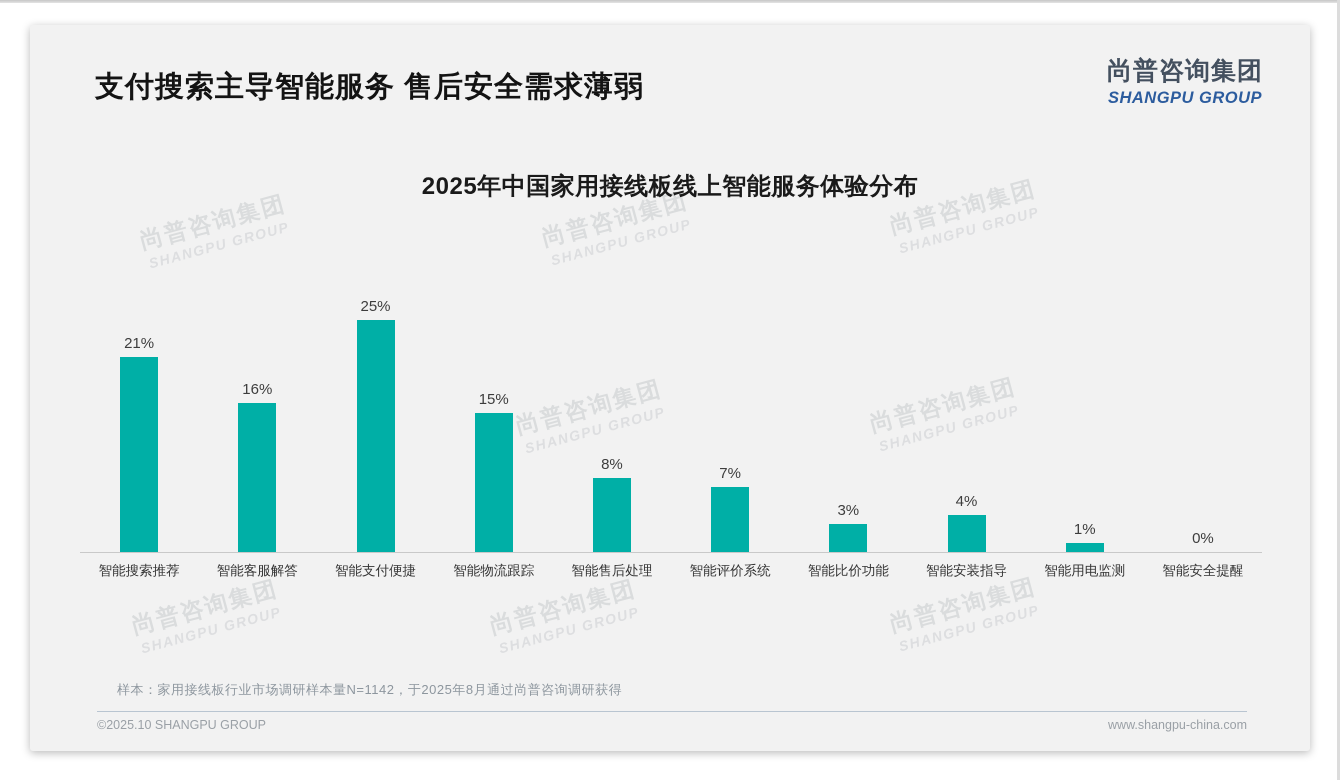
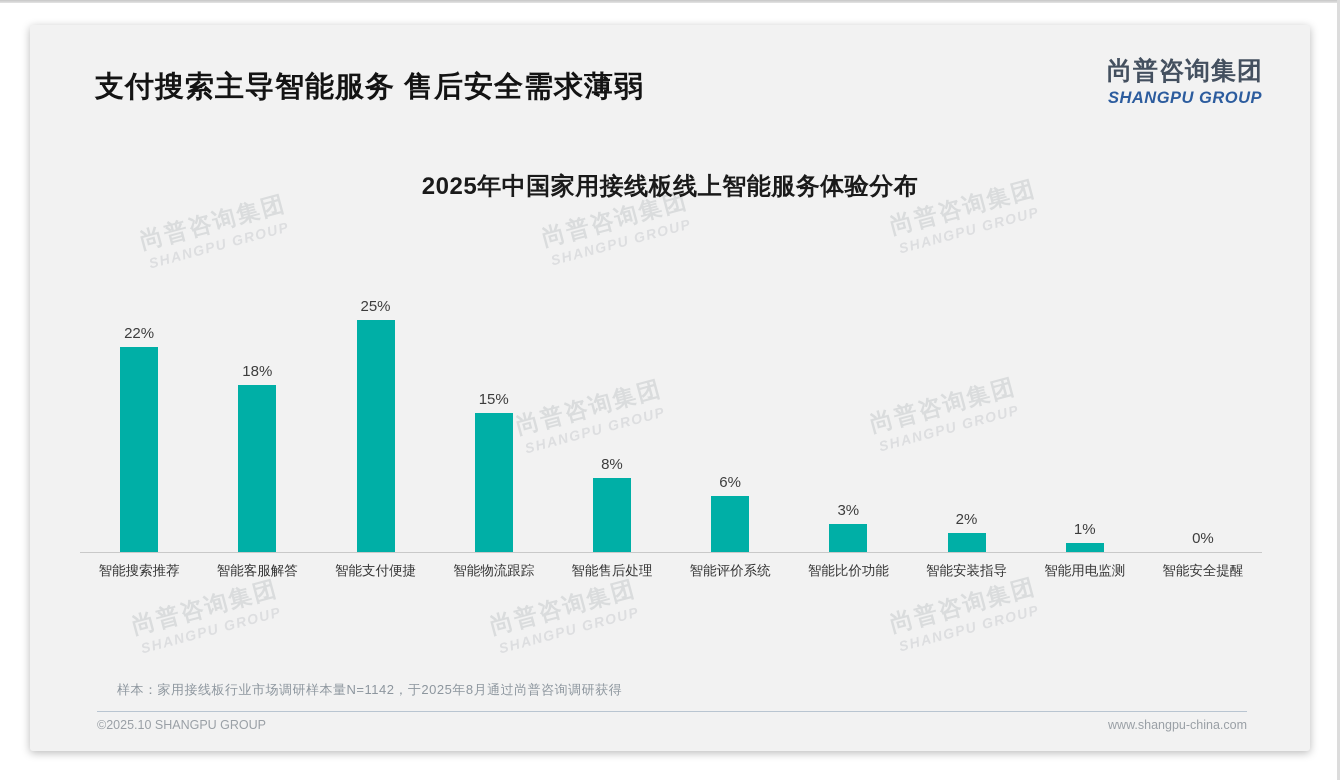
智能搜索推荐: 21% -> 22%
智能客服解答: 16% -> 18%
智能评价系统: 7% -> 6%
智能安装指导: 4% -> 2%
